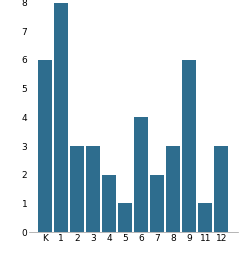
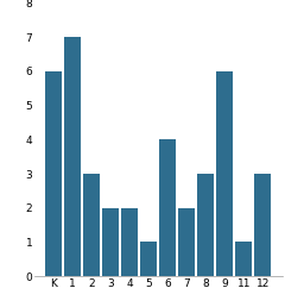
1: 8 -> 7
3: 3 -> 2
